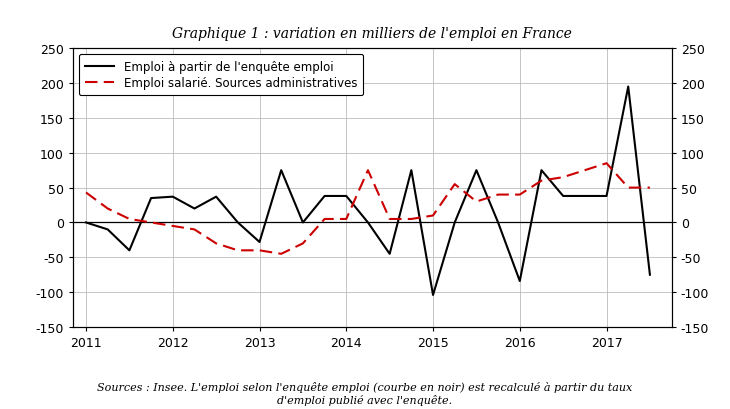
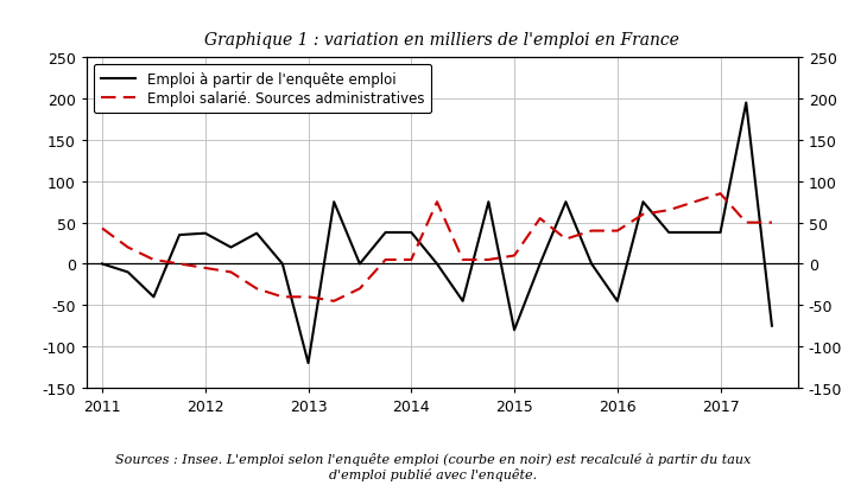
Emploi à partir de l'enquête emploi/2013: -28 -> -120
Emploi à partir de l'enquête emploi/2015: -104 -> -80
Emploi à partir de l'enquête emploi/2016: -84 -> -45
